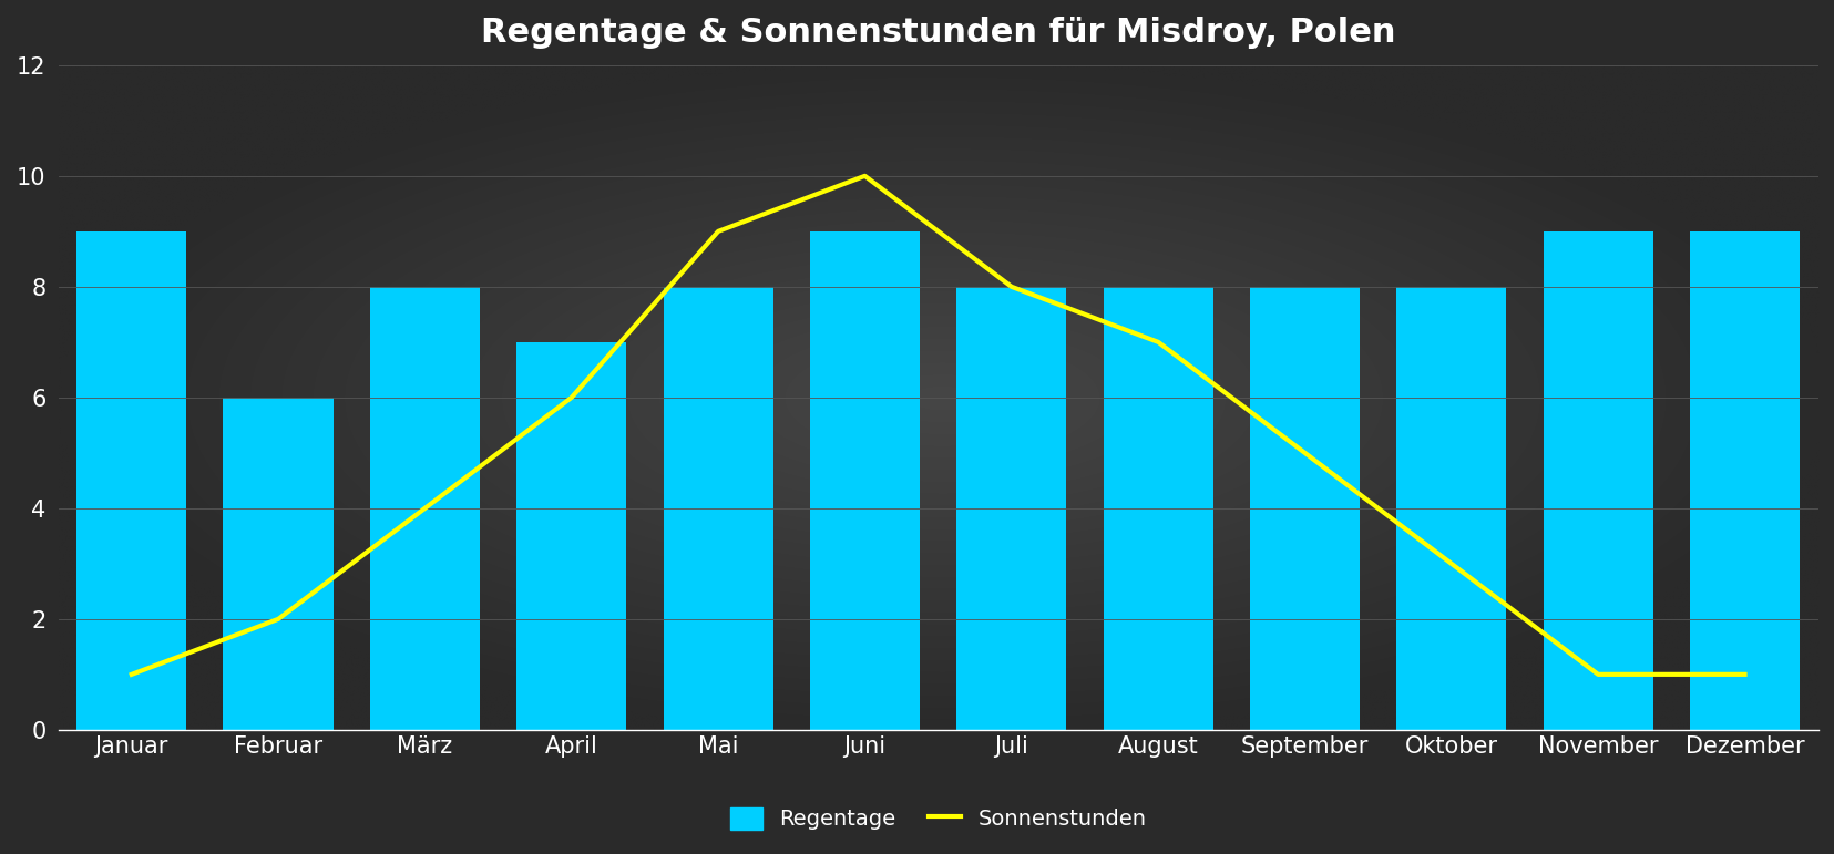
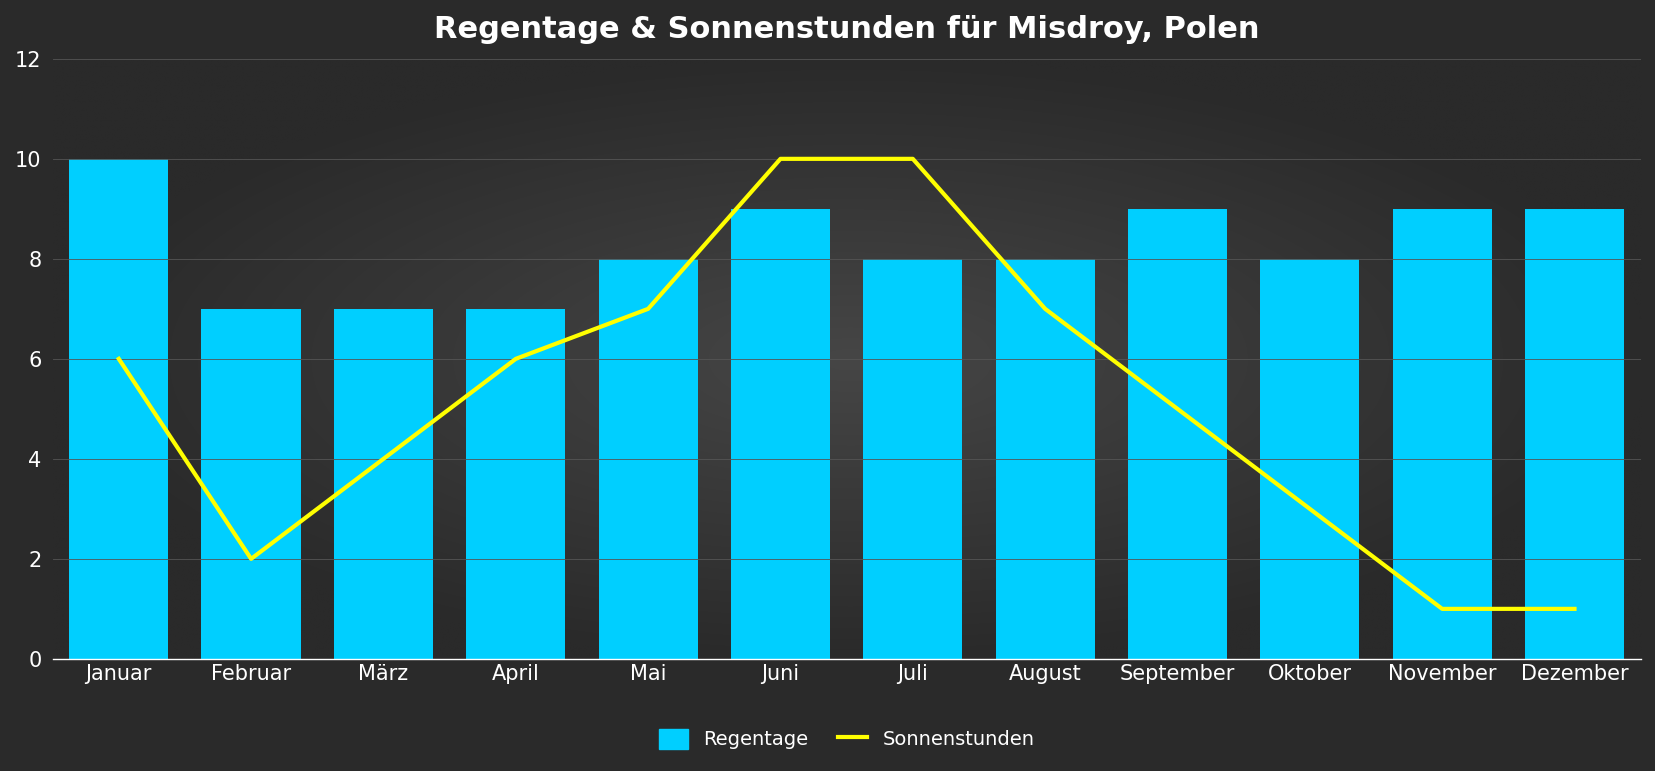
Regentage/Januar: 9 -> 10
Sonnenstunden/Januar: 1 -> 6
Regentage/Februar: 6 -> 7
Regentage/März: 8 -> 7
Sonnenstunden/Mai: 9 -> 7
Sonnenstunden/Juli: 8 -> 10
Regentage/September: 8 -> 9
